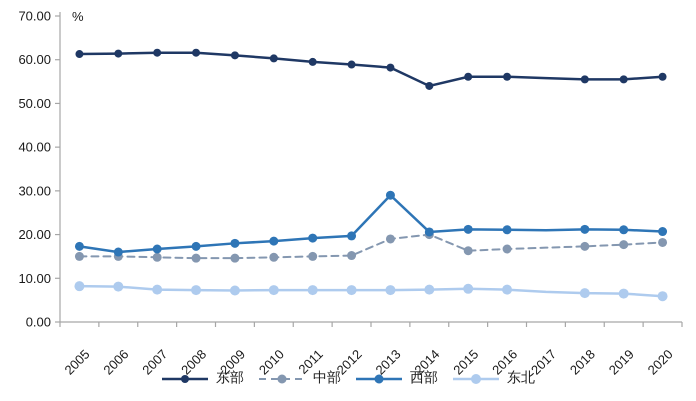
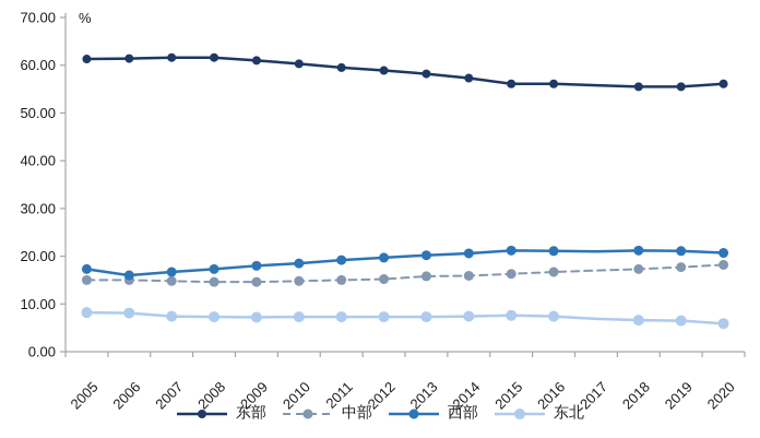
中部/2013: 19 -> 16
西部/2013: 29 -> 20
东部/2014: 54 -> 57
中部/2014: 20 -> 16
